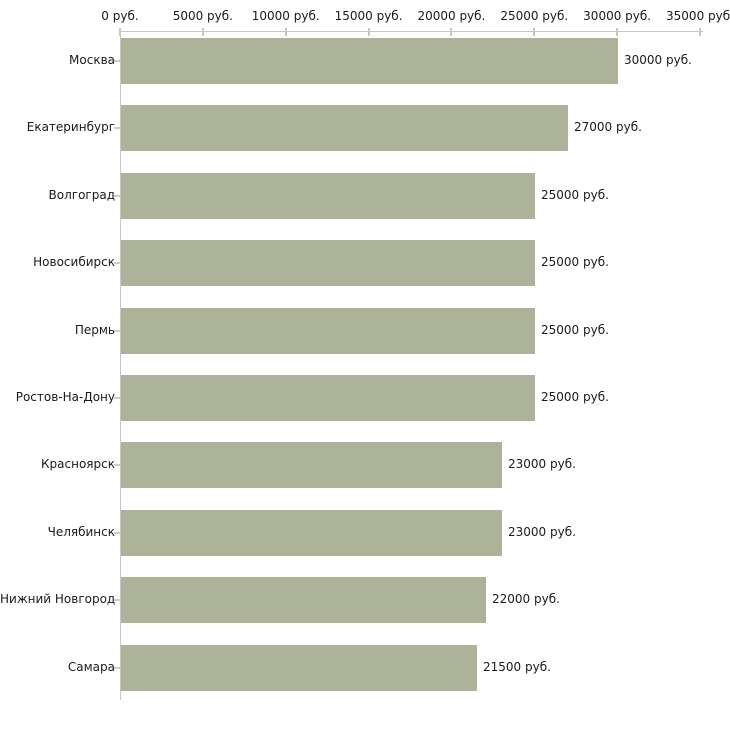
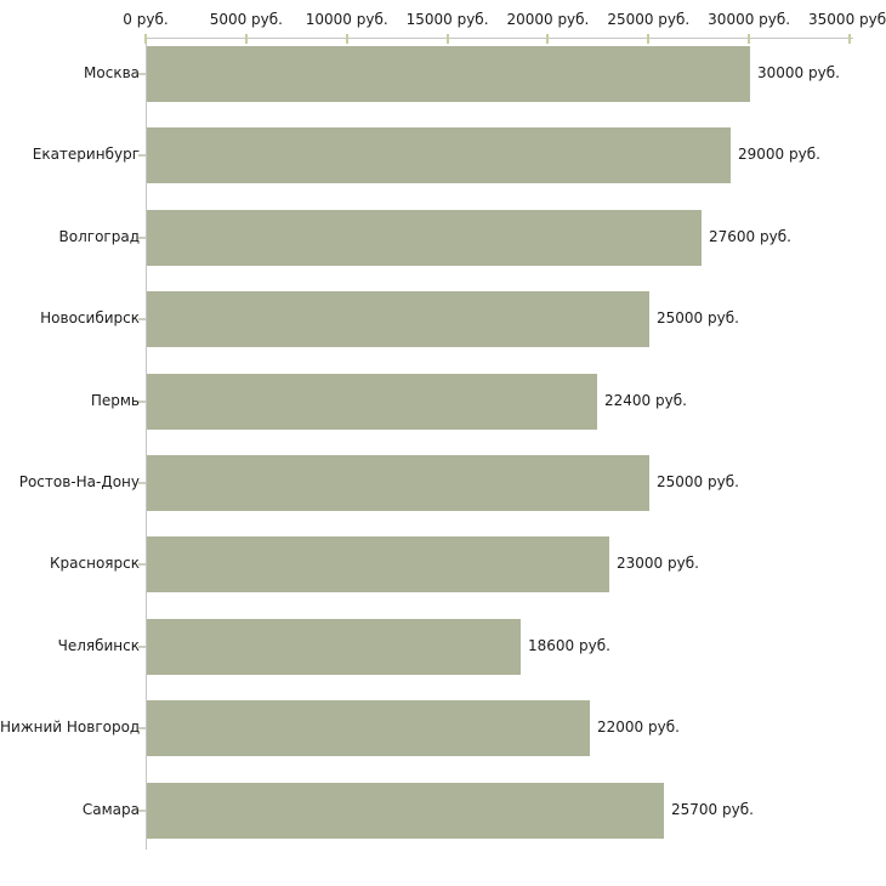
Екатеринбург: 27000 -> 29000
Волгоград: 25000 -> 27600
Пермь: 25000 -> 22400
Челябинск: 23000 -> 18600
Самара: 21500 -> 25700
